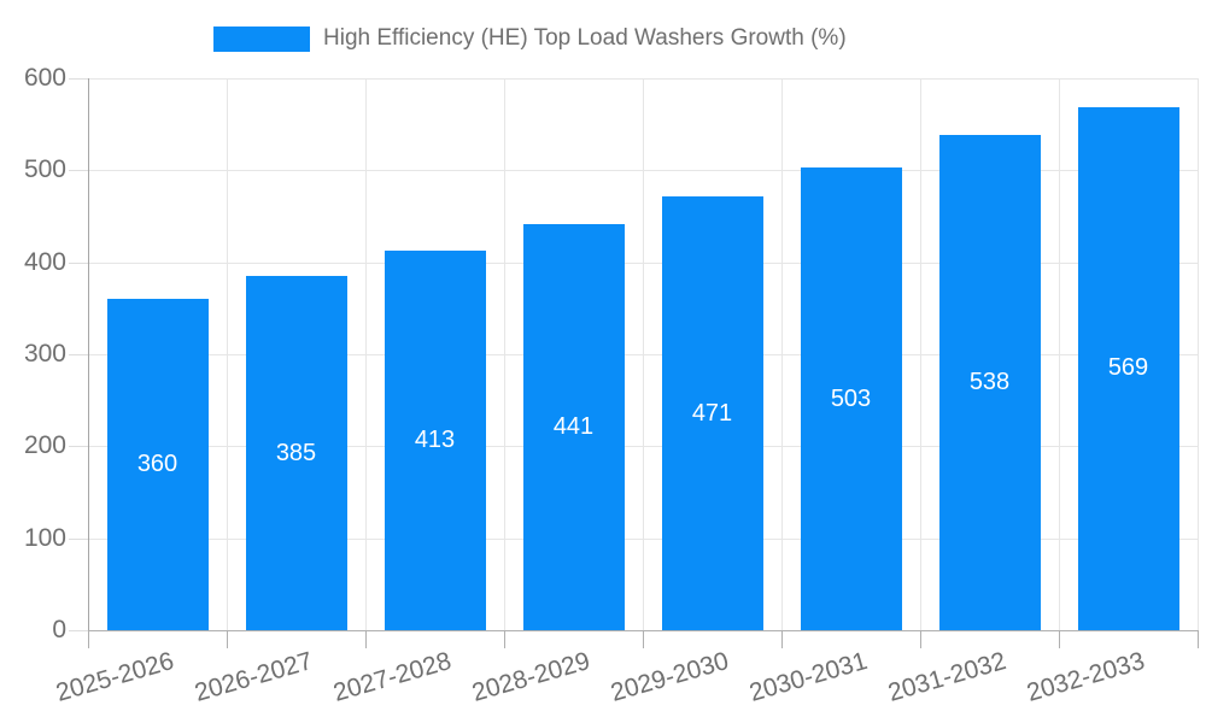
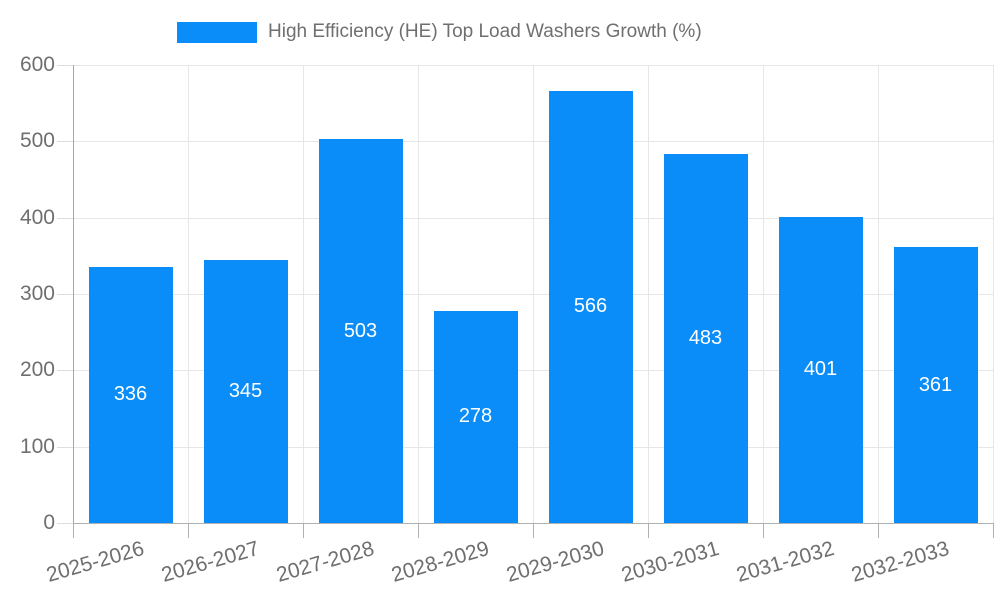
2025-2026: 360 -> 336
2026-2027: 385 -> 345
2027-2028: 413 -> 503
2028-2029: 441 -> 278
2029-2030: 471 -> 566
2030-2031: 503 -> 483
2031-2032: 538 -> 401
2032-2033: 569 -> 361
